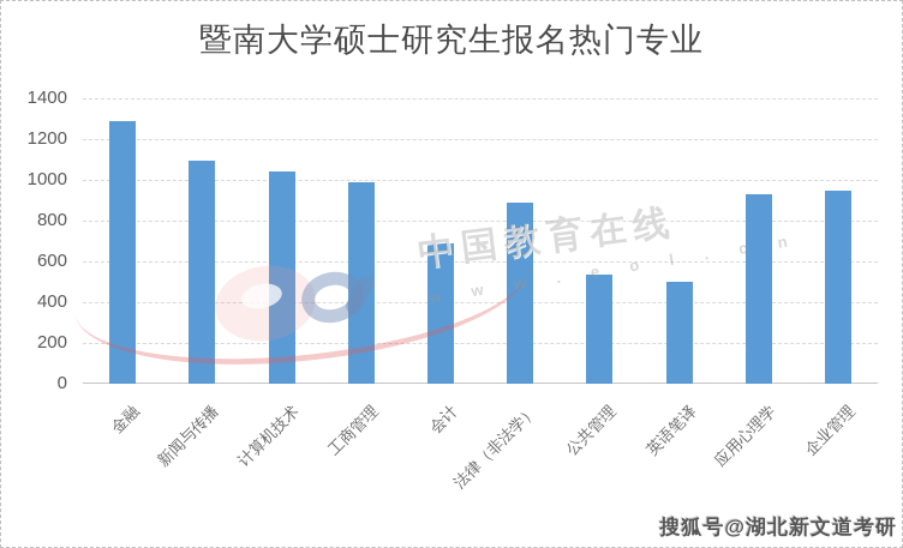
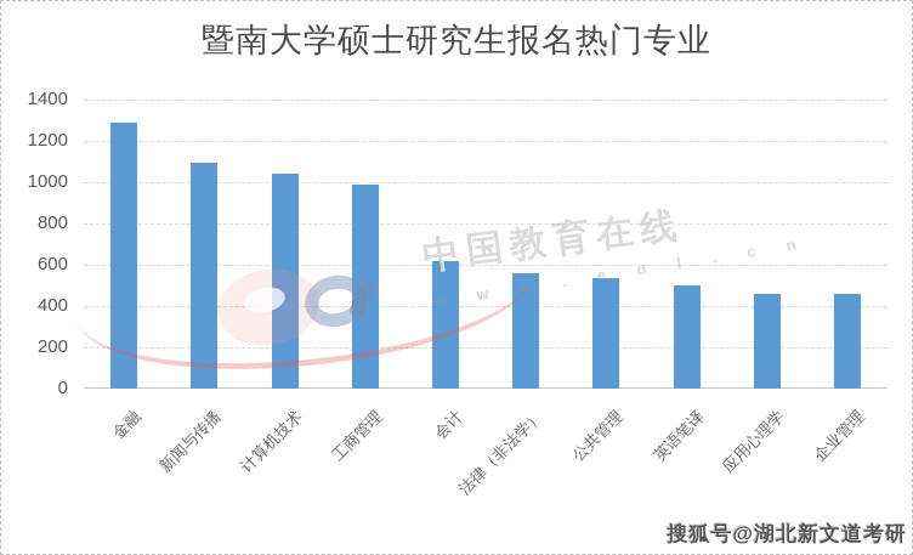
会计: 690 -> 620
法律（非法学）: 890 -> 560
应用心理学: 930 -> 460
企业管理: 950 -> 460
